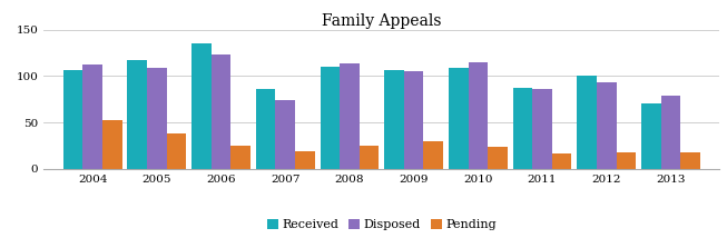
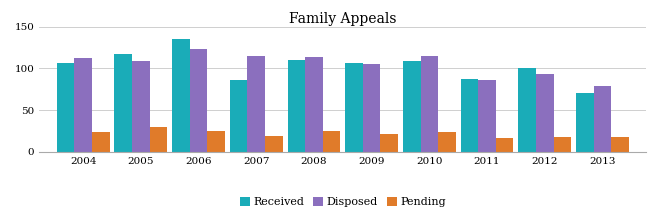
Pending/2004: 52 -> 23
Pending/2005: 38 -> 29
Disposed/2007: 74 -> 115
Pending/2009: 30 -> 21
